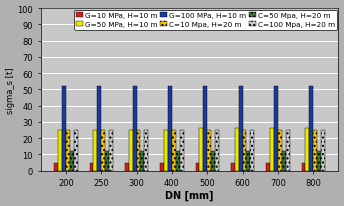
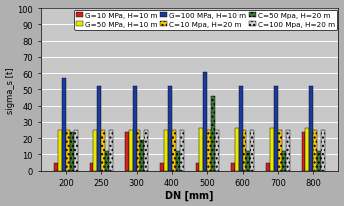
G=100 MPa, H=10 m/200: 52 -> 57
C=50 Mpa, H=20 m/200: 12 -> 24
G=10 MPa, H=10 m/300: 5 -> 24
C=50 Mpa, H=20 m/300: 12 -> 19
G=100 MPa, H=10 m/500: 52 -> 61
C=50 Mpa, H=20 m/500: 12 -> 46
G=10 MPa, H=10 m/800: 5 -> 24
